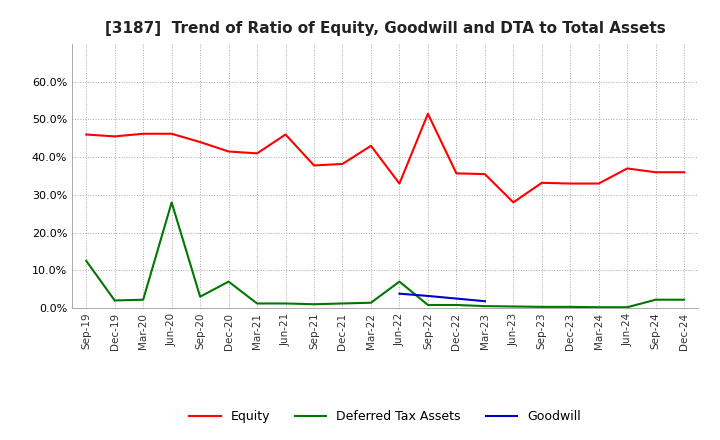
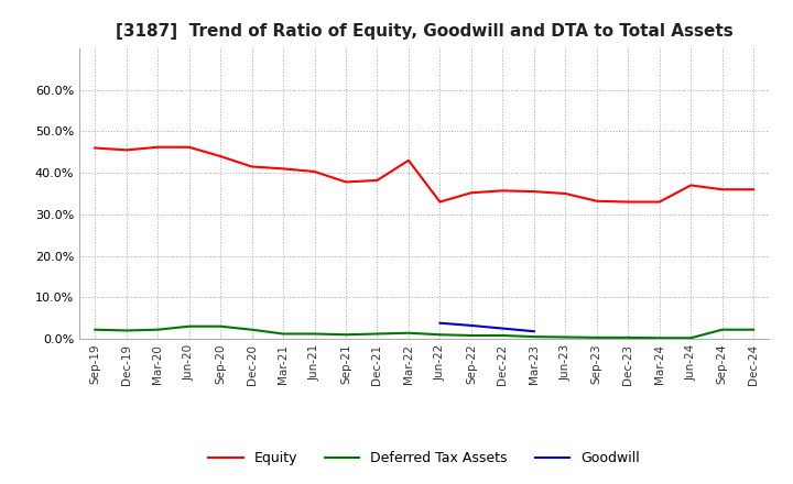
Deferred Tax Assets/Sep-19: 12.5% -> 2.2%
Deferred Tax Assets/Jun-20: 28.0% -> 3.0%
Deferred Tax Assets/Dec-20: 7.0% -> 2.2%
Equity/Jun-21: 46.0% -> 40.3%
Deferred Tax Assets/Jun-22: 7.0% -> 1.0%
Equity/Sep-22: 51.5% -> 35.2%
Equity/Jun-23: 28.0% -> 35.0%
